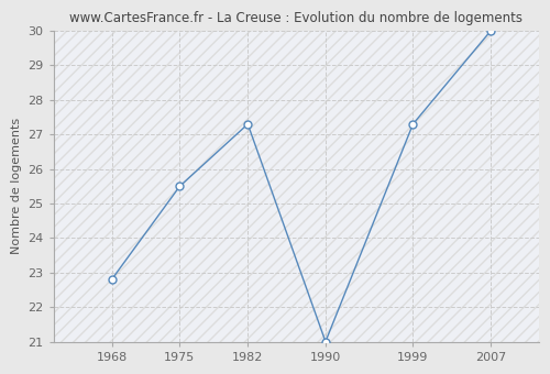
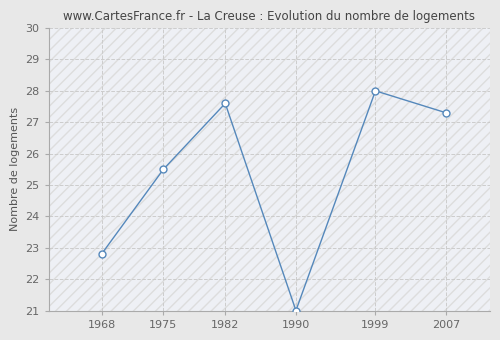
1982: 27.3 -> 27.6
1999: 27.3 -> 28.0
2007: 30.0 -> 27.3
